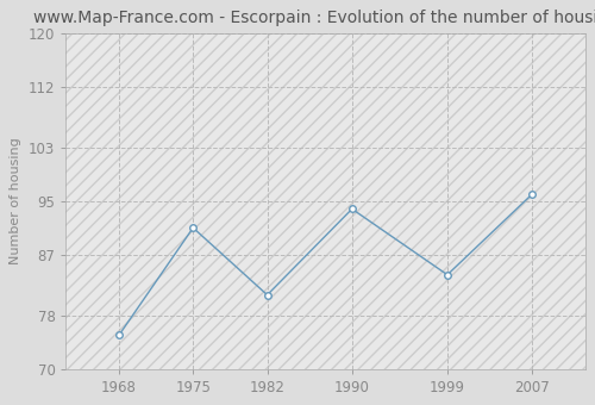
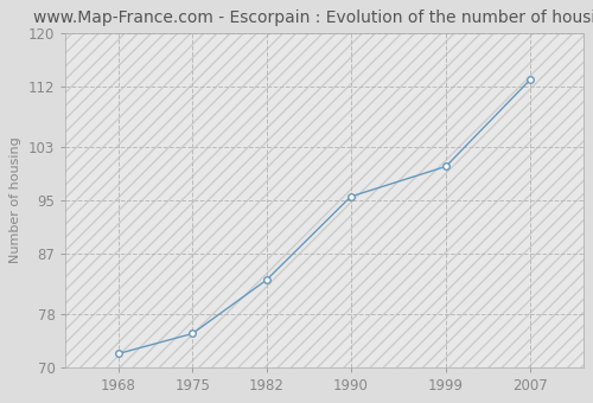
1968: 75.0 -> 72.0
1975: 91.0 -> 75.0
1982: 81.0 -> 83.0
1990: 93.8 -> 95.5
1999: 84.0 -> 100.0
2007: 96.0 -> 113.0
